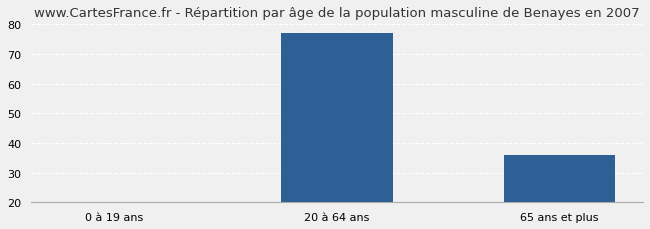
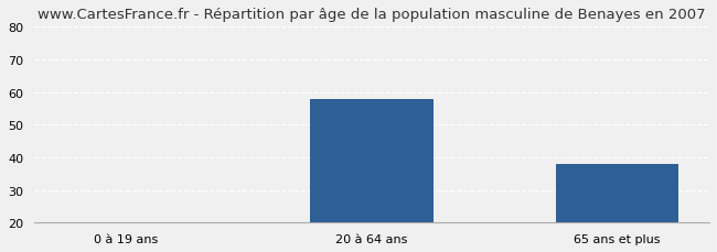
20 à 64 ans: 77 -> 58
65 ans et plus: 36 -> 38
